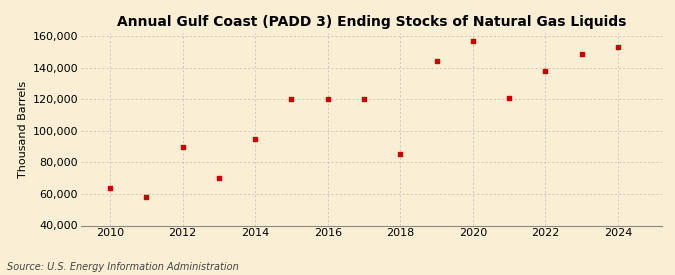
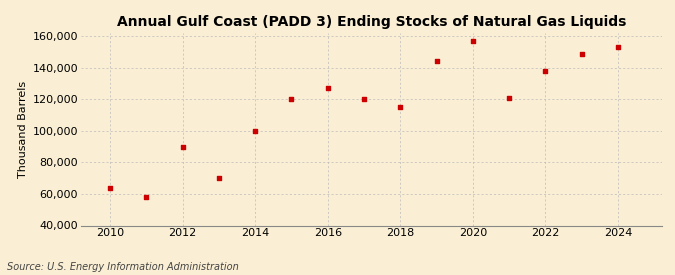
2014: 95,000 -> 100,000
2016: 120,000 -> 127,000
2018: 85,000 -> 115,000
